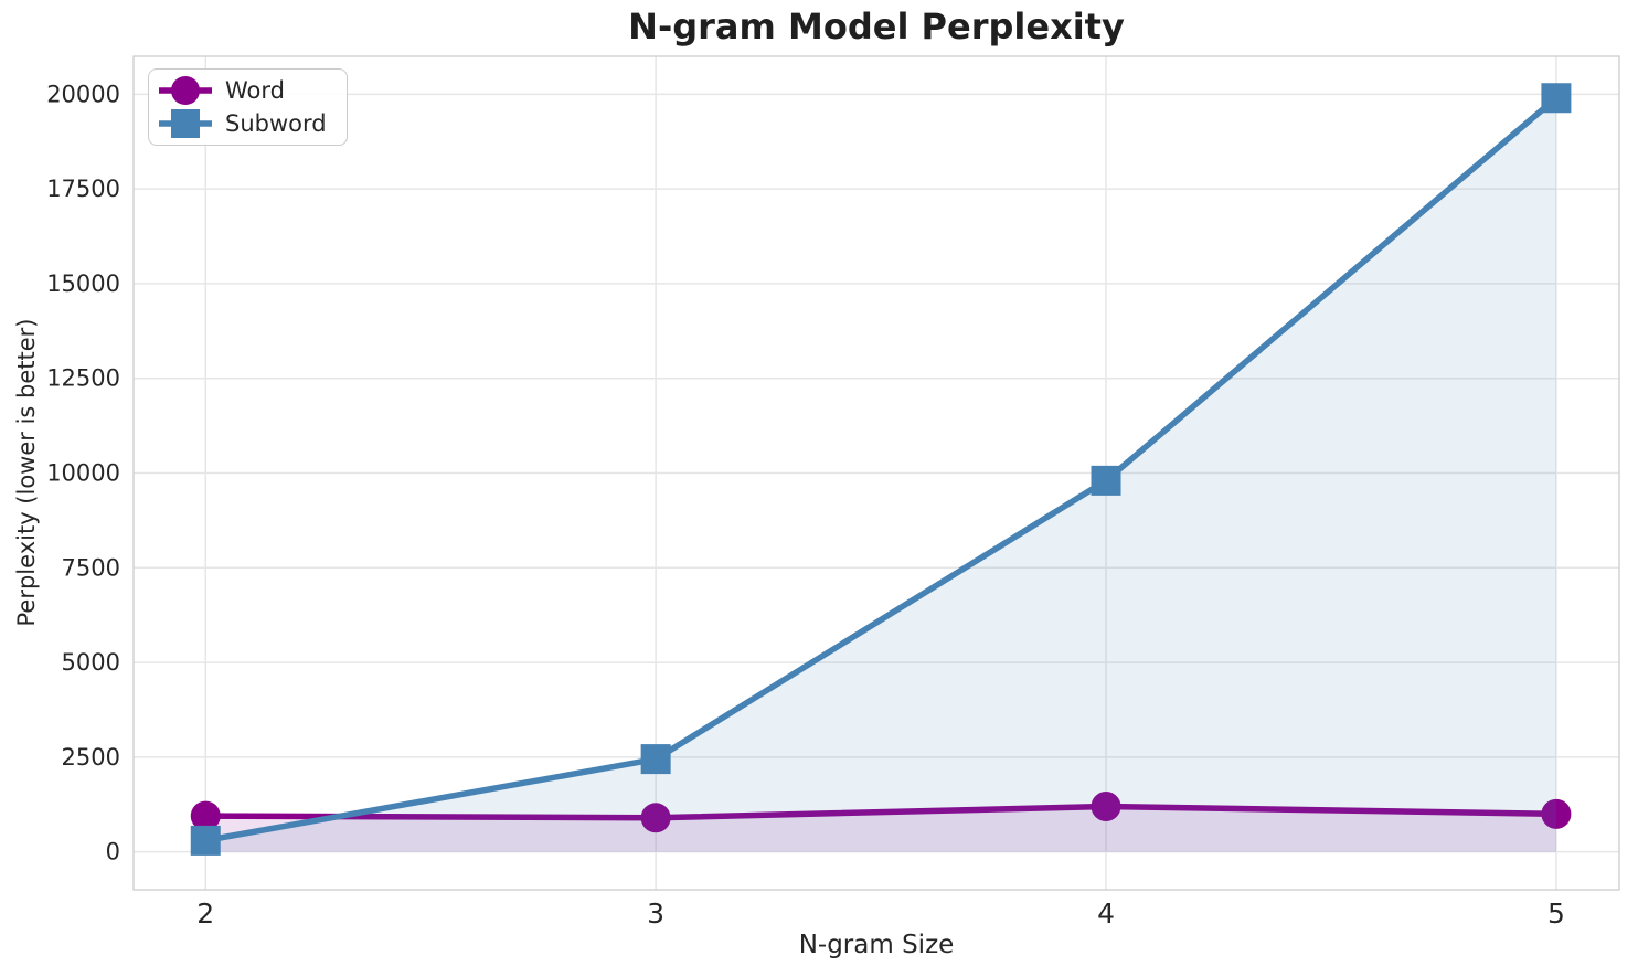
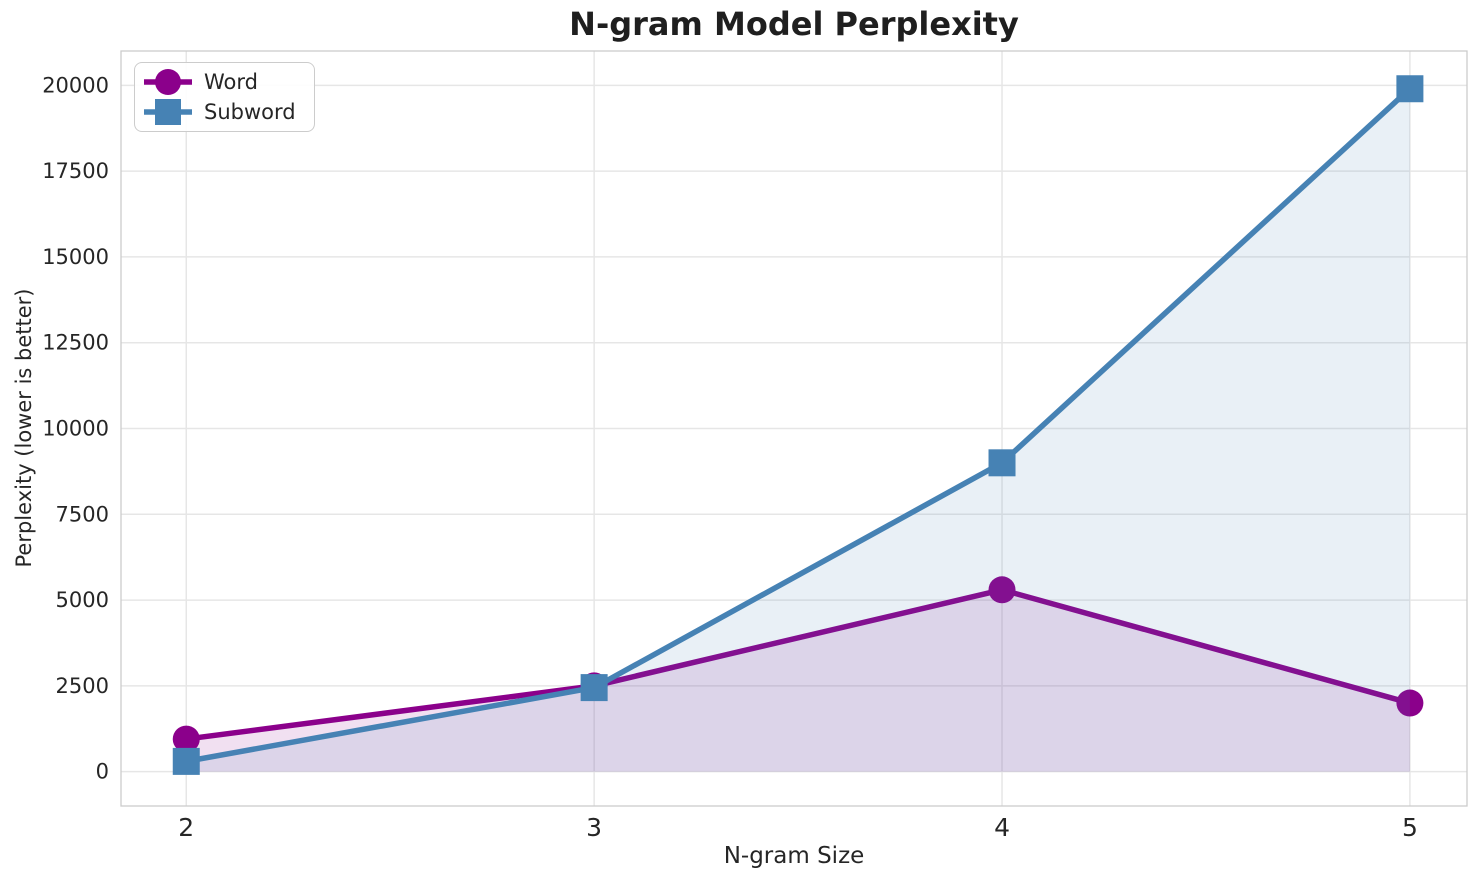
Word/3: 900 -> 2500
Word/4: 1200 -> 5300
Subword/4: 9800 -> 9000
Word/5: 1000 -> 2000
